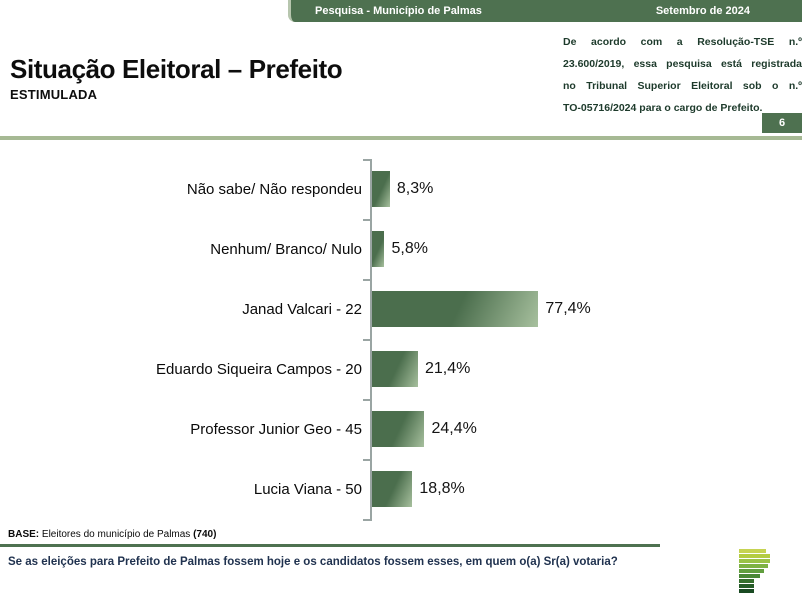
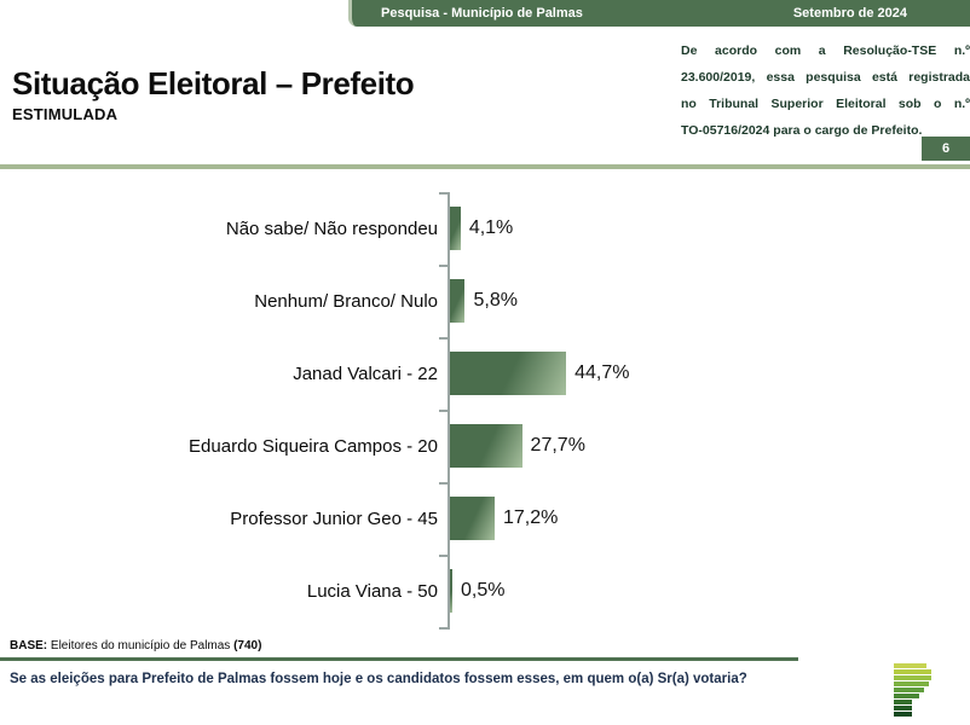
Não sabe/ Não respondeu: 8,3% -> 4,1%
Janad Valcari - 22: 77,4% -> 44,7%
Eduardo Siqueira Campos - 20: 21,4% -> 27,7%
Professor Junior Geo - 45: 24,4% -> 17,2%
Lucia Viana - 50: 18,8% -> 0,5%
